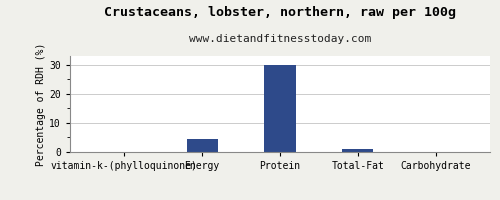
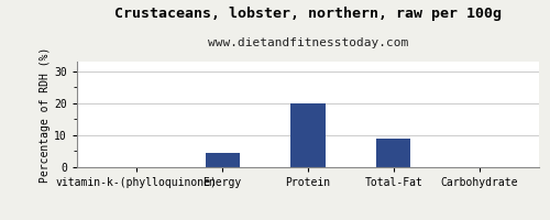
Protein: 30.0 -> 20.0
Total-Fat: 1.2 -> 9.0
